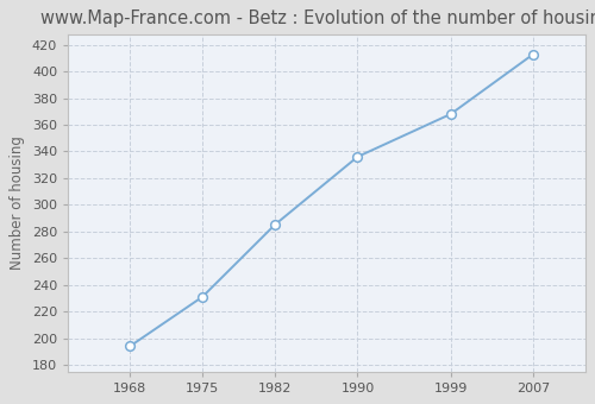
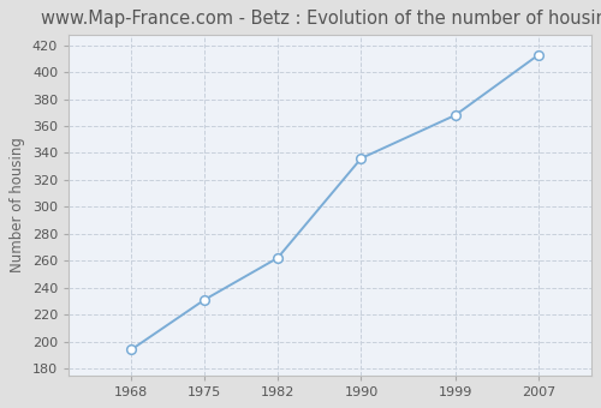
1982: 285 -> 262
